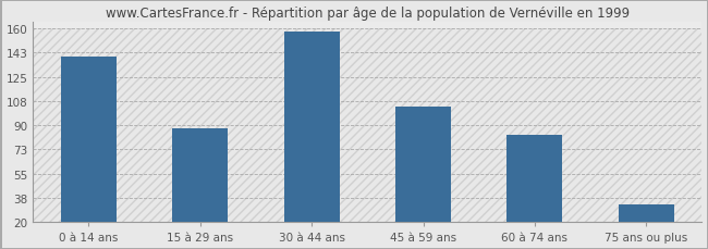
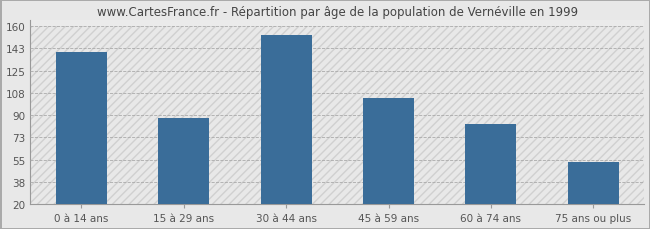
30 à 44 ans: 158 -> 153
75 ans ou plus: 33 -> 53
